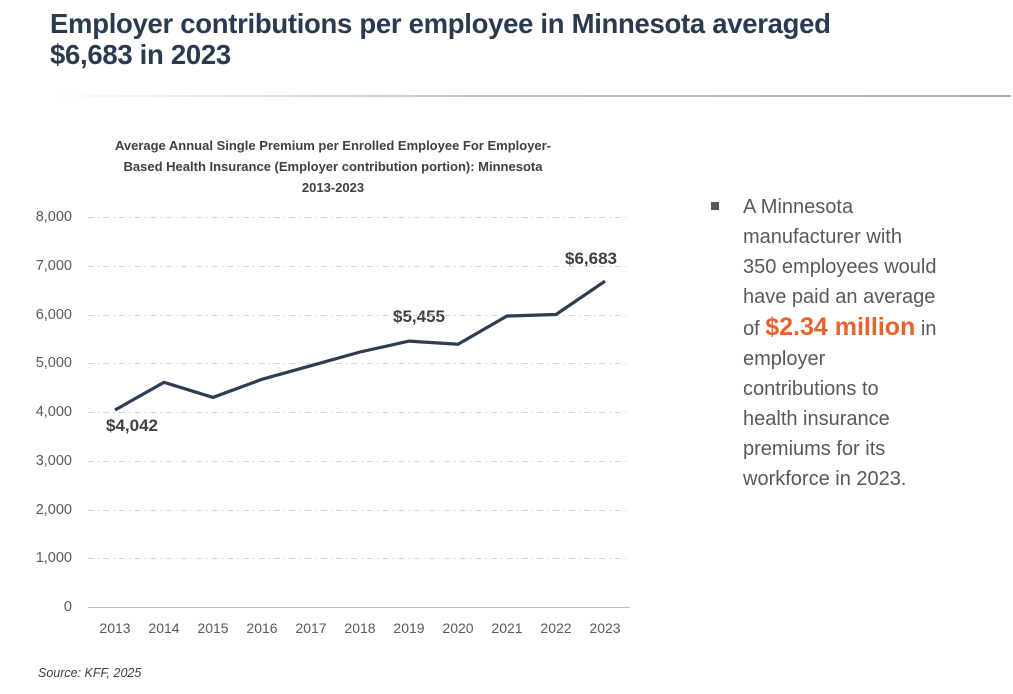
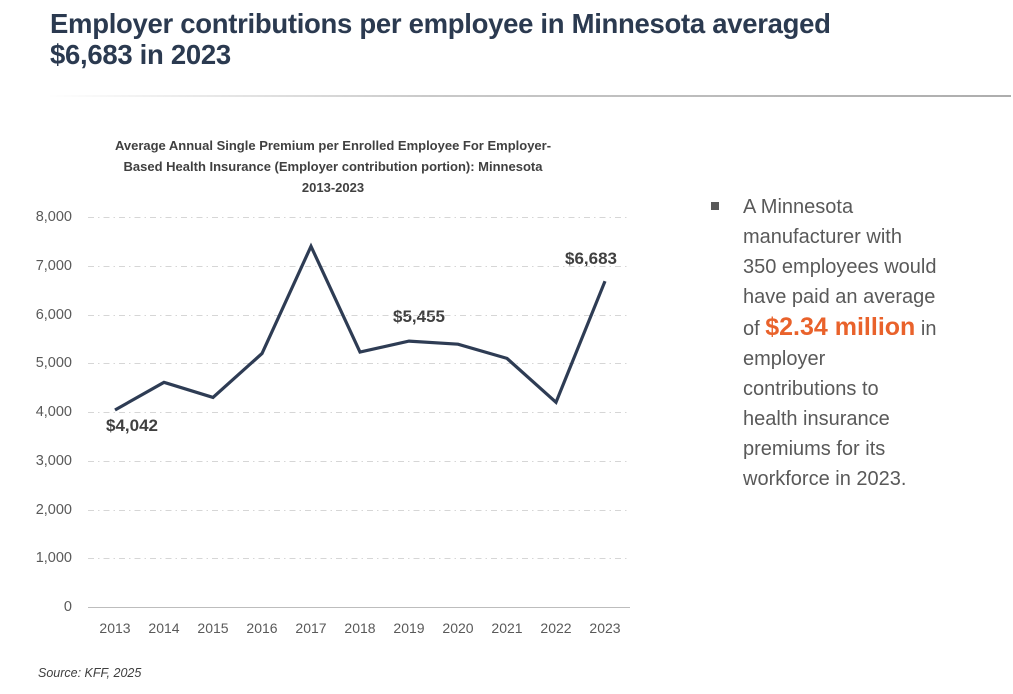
2016: 4700 -> 5200
2017: 5000 -> 7400
2021: 6000 -> 5100
2022: 6000 -> 4200
